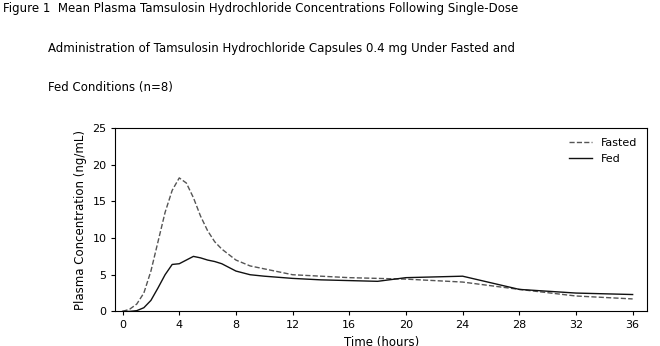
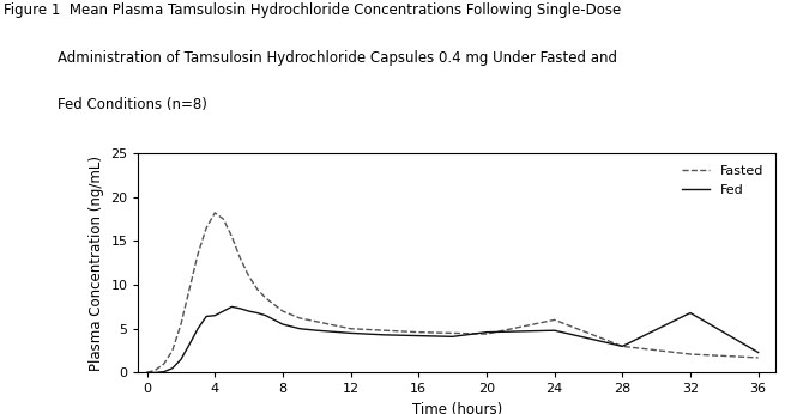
Fasted/24: 4.0 -> 6.0
Fed/32: 2.5 -> 6.8
